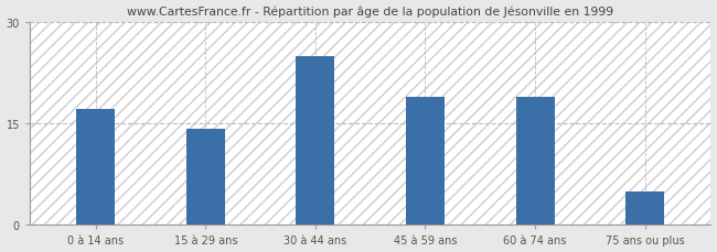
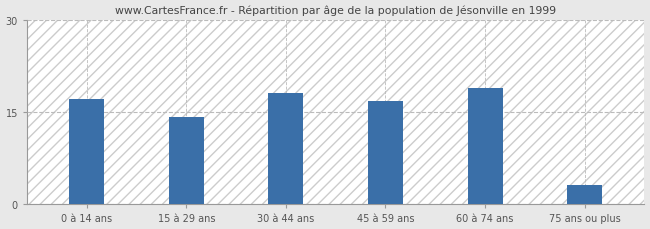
30 à 44 ans: 25.0 -> 18.2
45 à 59 ans: 19.0 -> 16.8
75 ans ou plus: 5.0 -> 3.2
